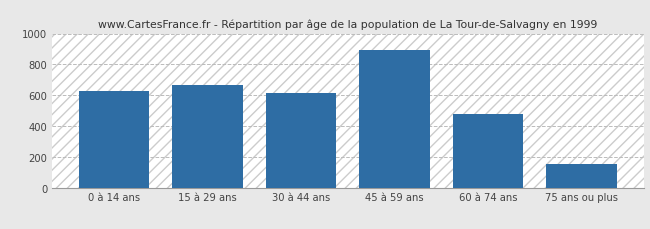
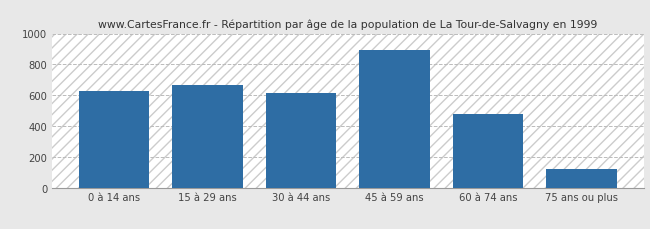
75 ans ou plus: 160 -> 120
